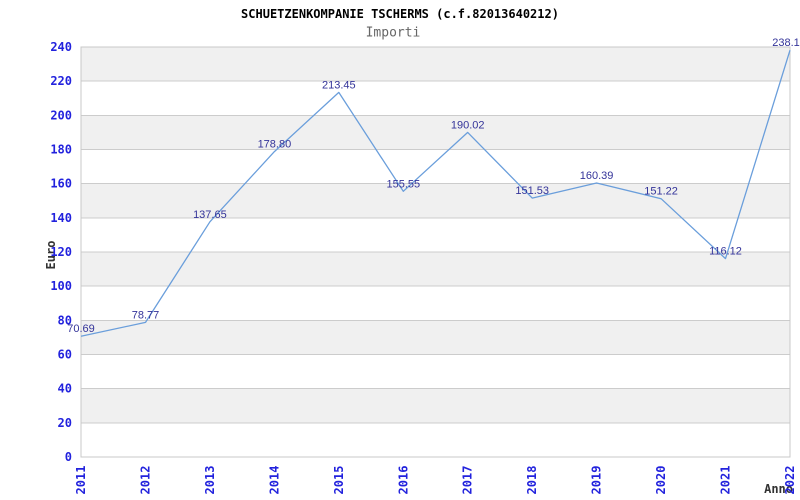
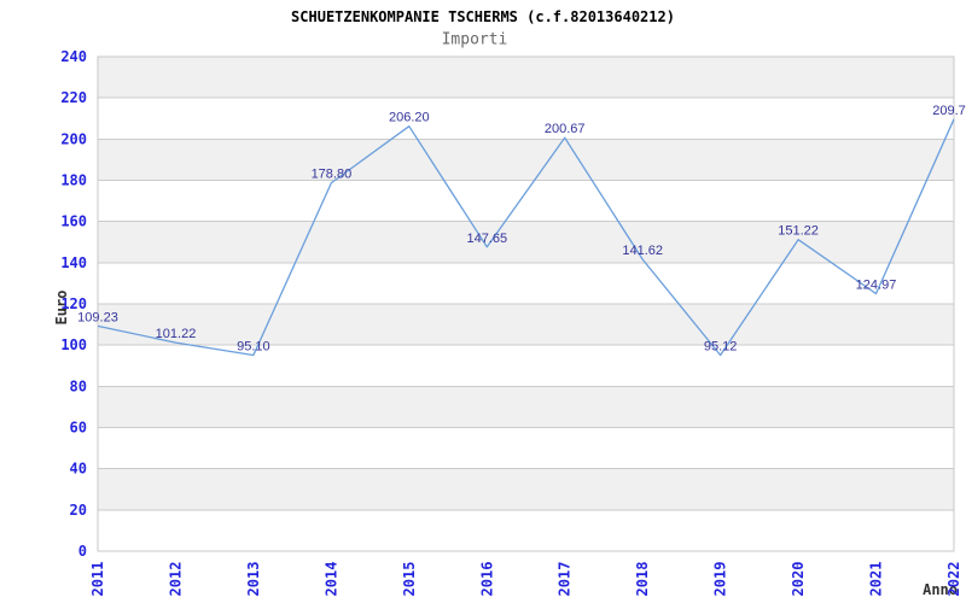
2011: 70.69 -> 109.23
2012: 78.77 -> 101.22
2013: 137.65 -> 95.10
2015: 213.45 -> 206.20
2016: 155.55 -> 147.65
2017: 190.02 -> 200.67
2018: 151.53 -> 141.62
2019: 160.39 -> 95.12
2021: 116.12 -> 124.97
2022: 238.1 -> 209.7
